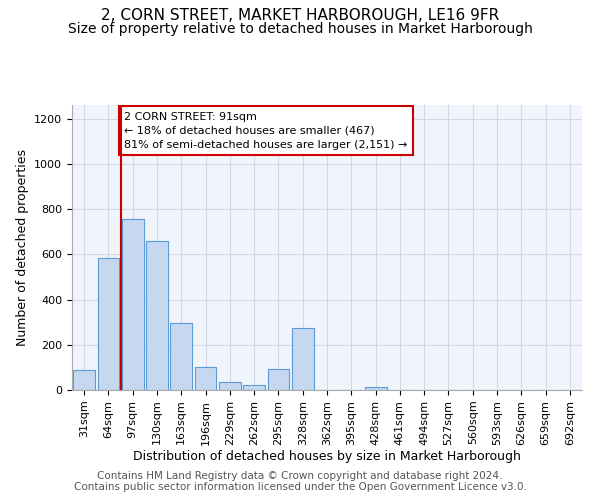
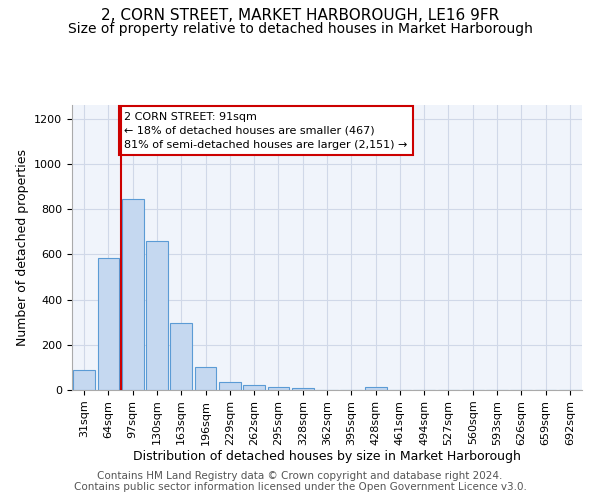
97sqm: 755 -> 845
295sqm: 95 -> 15
328sqm: 275 -> 10
